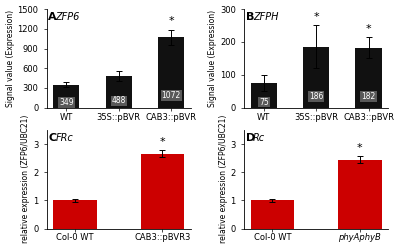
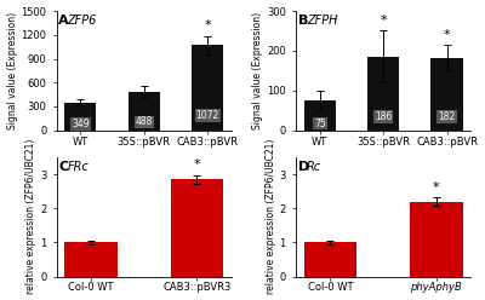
CAB3::pBVR3: 2.65 -> 2.85
phyAphyB: 2.45 -> 2.20
